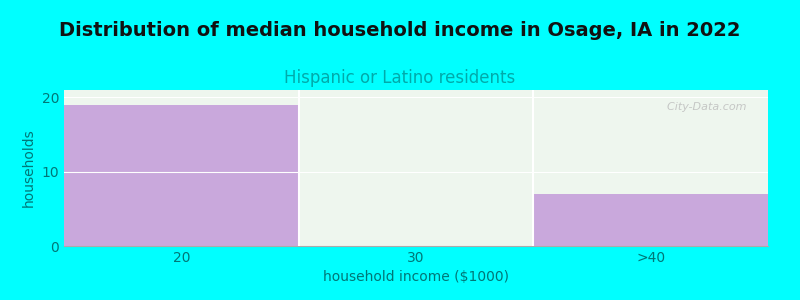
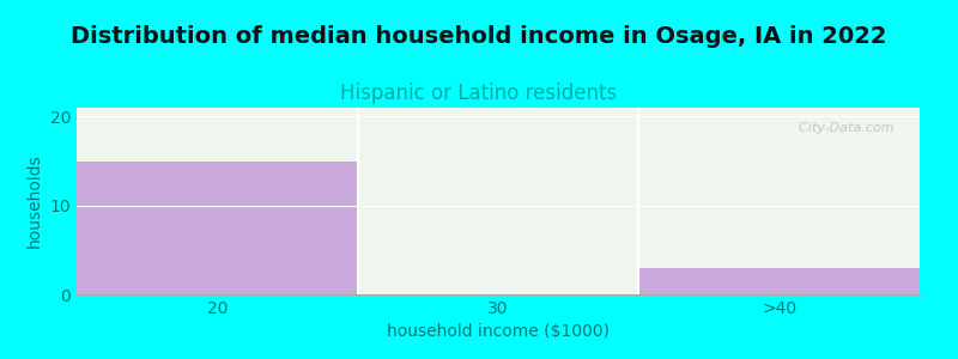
20: 19 -> 15
>40: 7 -> 3
